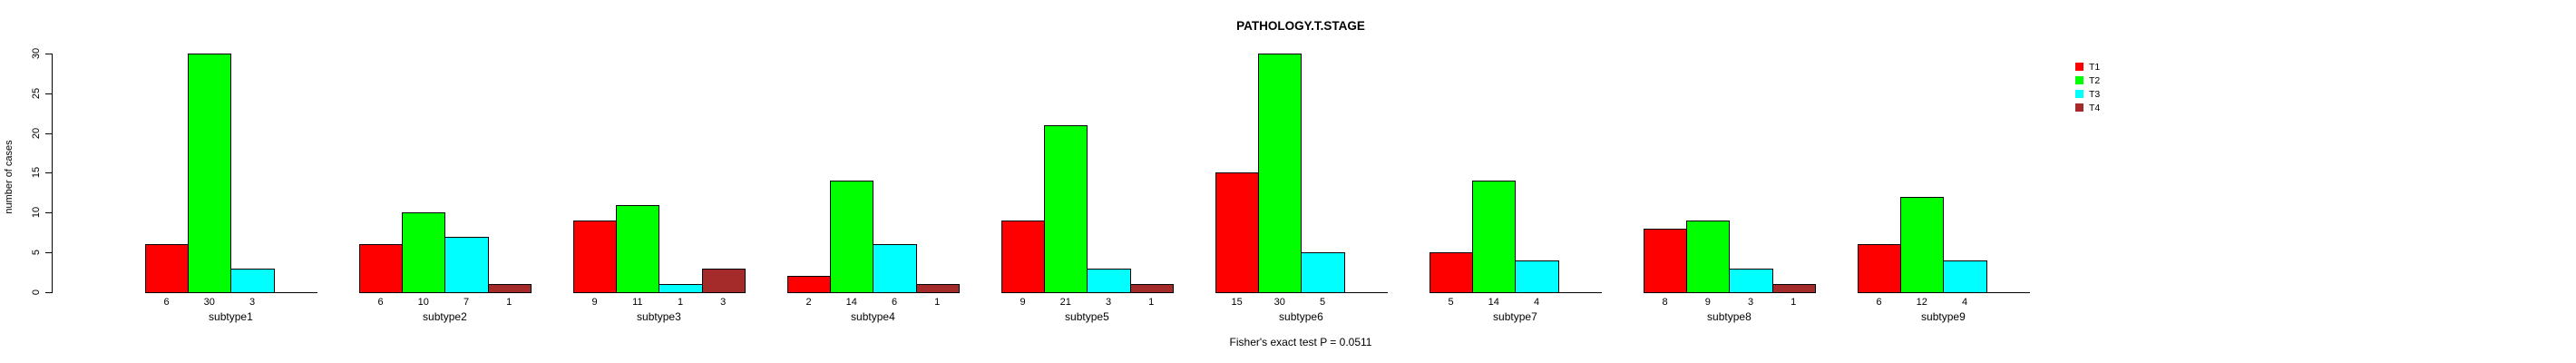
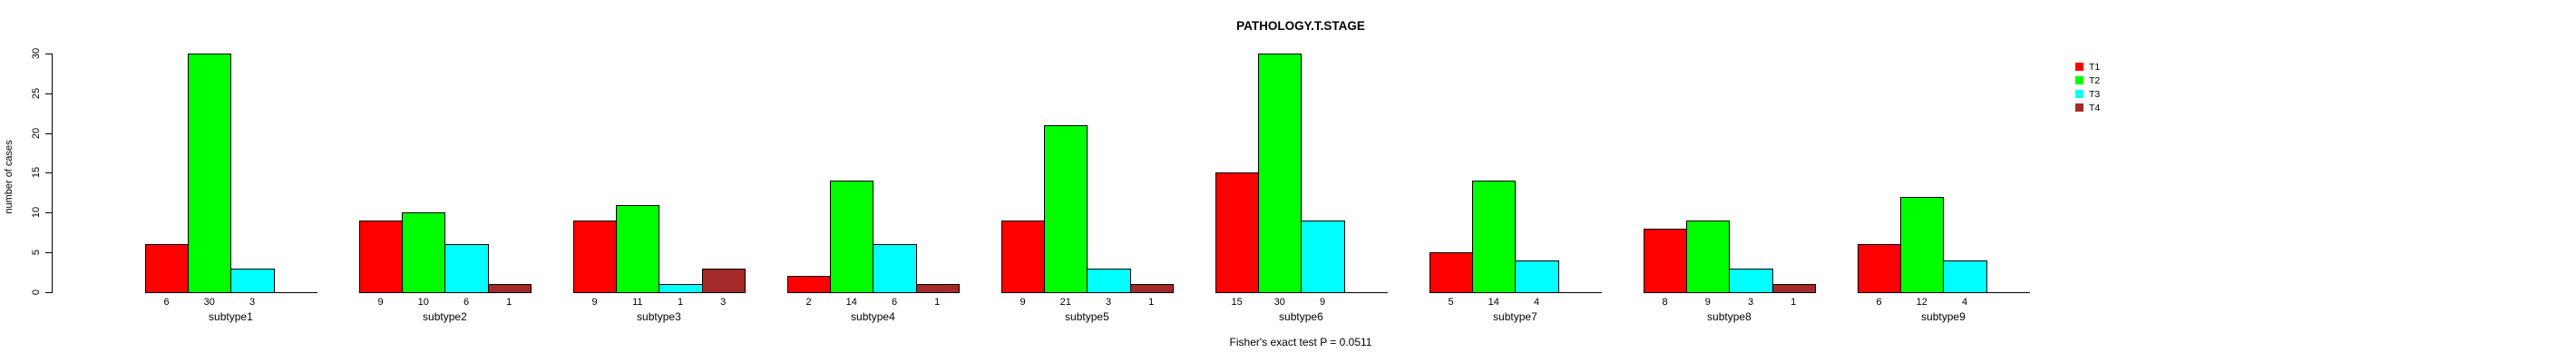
T1/subtype2: 6 -> 9
T3/subtype2: 7 -> 6
T3/subtype6: 5 -> 9
